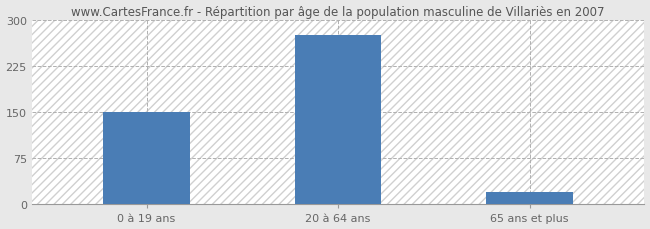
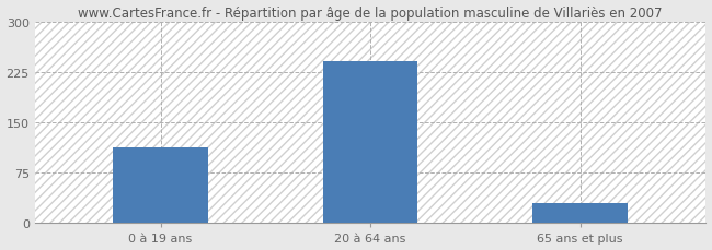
0 à 19 ans: 150 -> 113
20 à 64 ans: 276 -> 241
65 ans et plus: 20 -> 30
